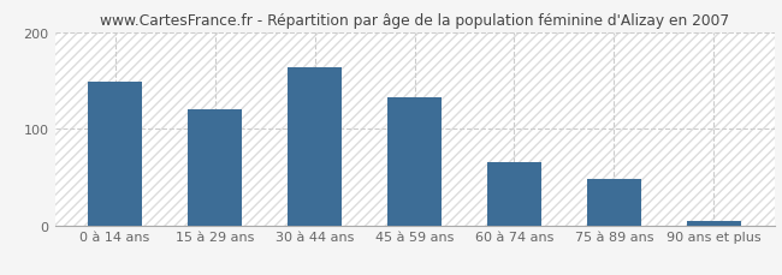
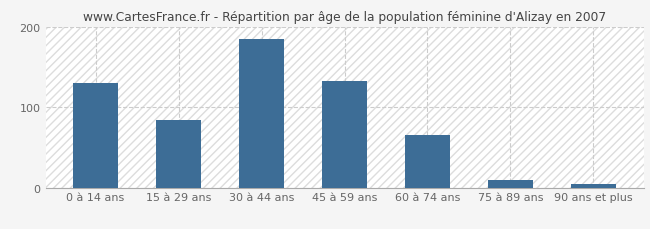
0 à 14 ans: 148 -> 130
15 à 29 ans: 120 -> 84
30 à 44 ans: 163 -> 184
75 à 89 ans: 48 -> 10
